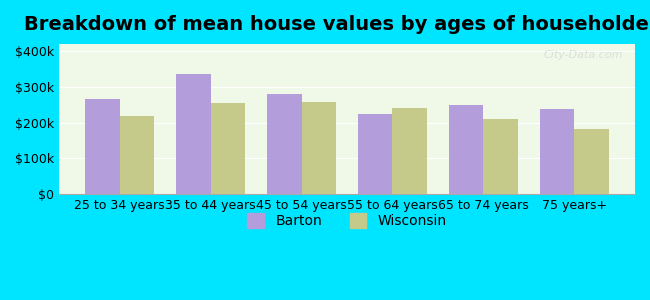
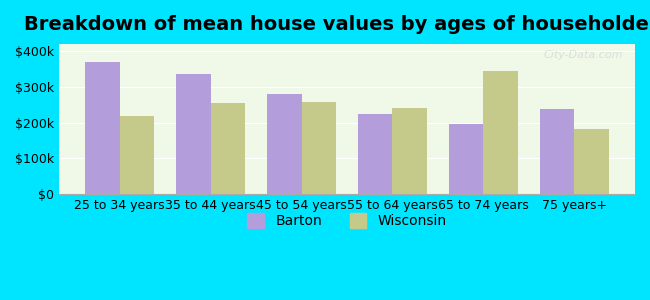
Barton/25 to 34 years: $265k -> $370k
Barton/65 to 74 years: $248k -> $195k
Wisconsin/65 to 74 years: $210k -> $345k
